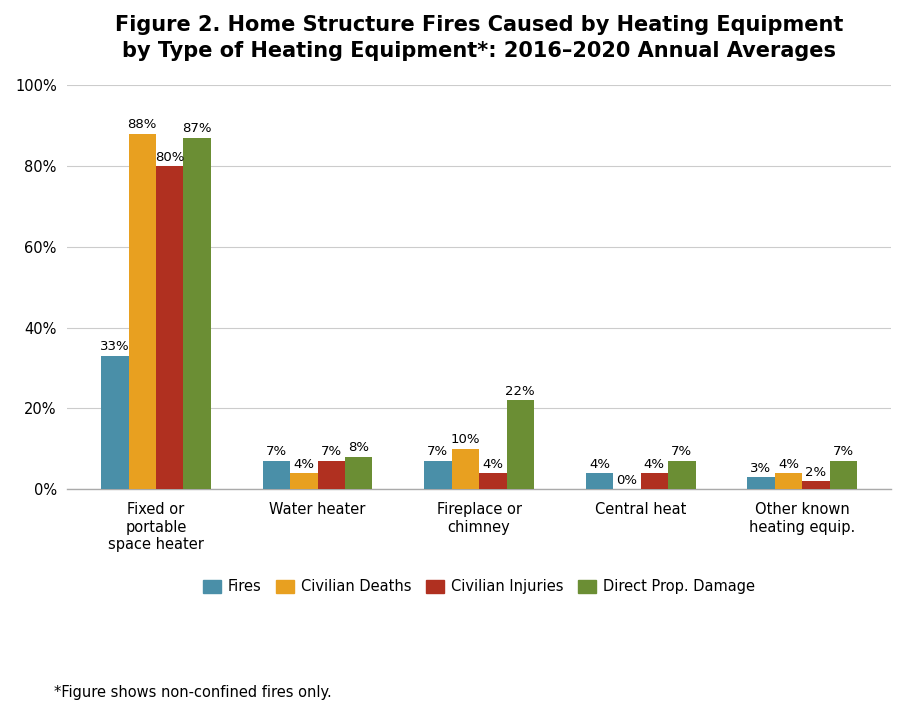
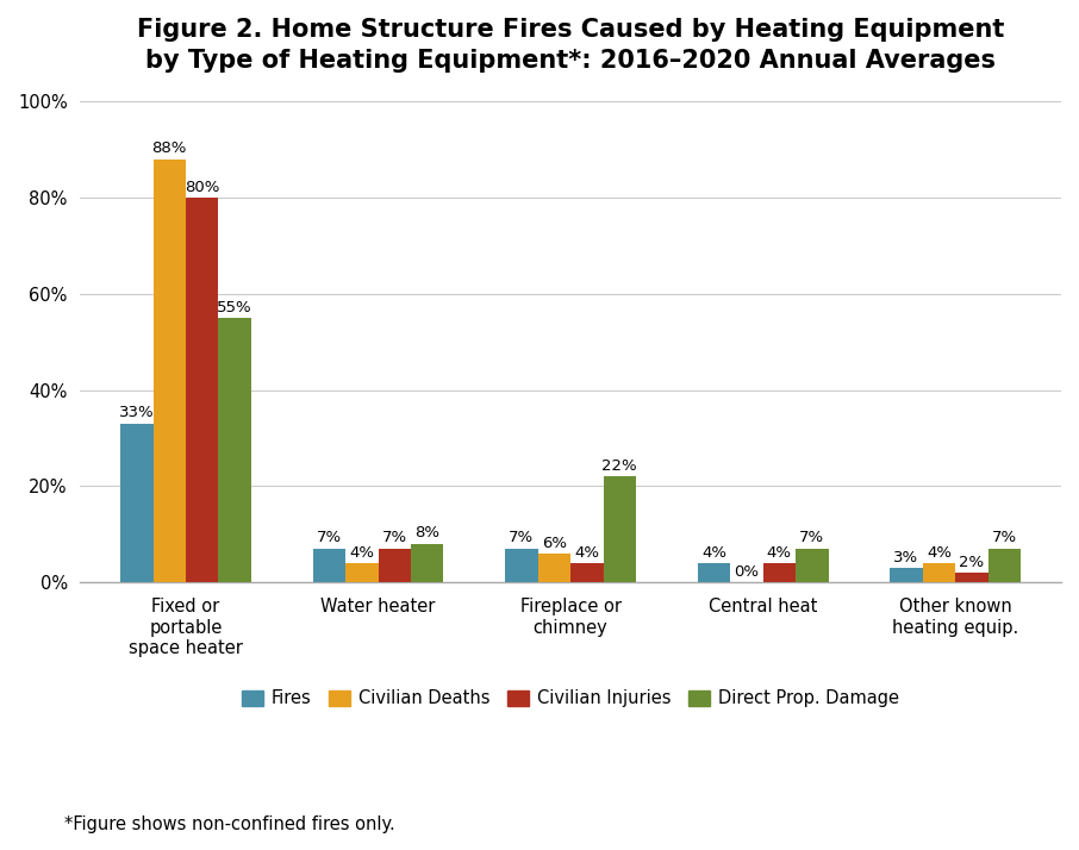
Direct Prop. Damage/Fixed or portable space heater: 87% -> 55%
Civilian Deaths/Fireplace or chimney: 10% -> 6%
